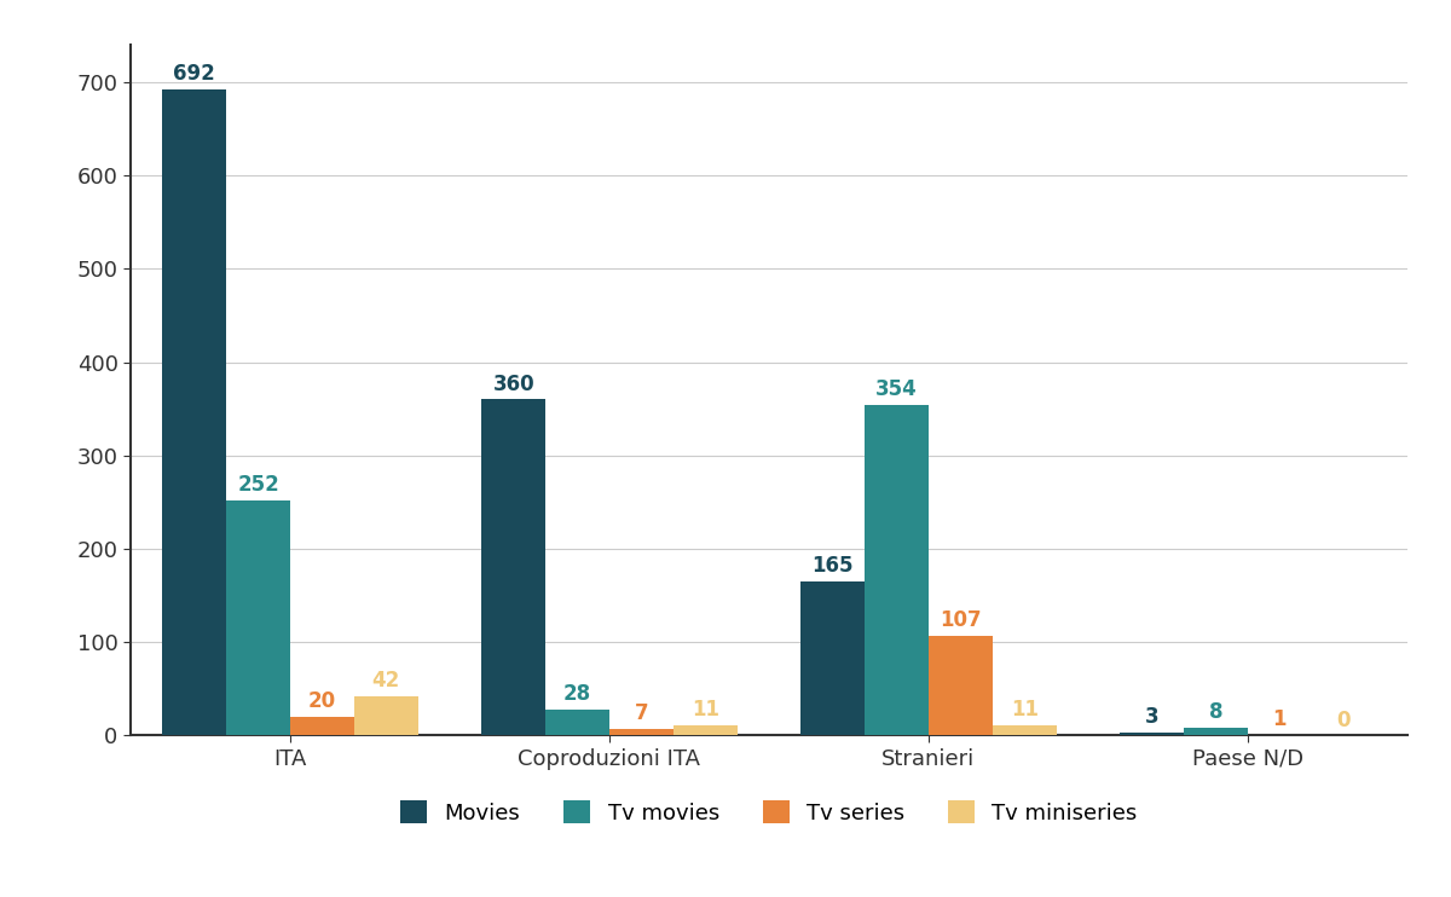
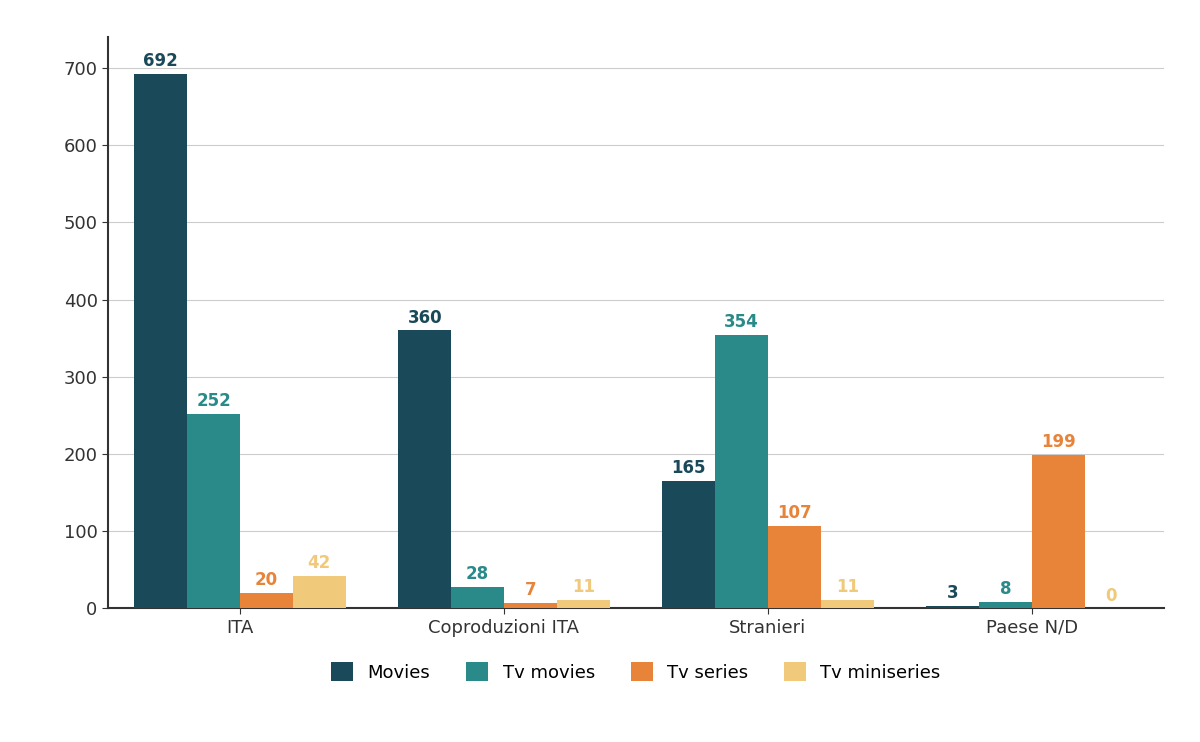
Tv series/Paese N/D: 1 -> 199
